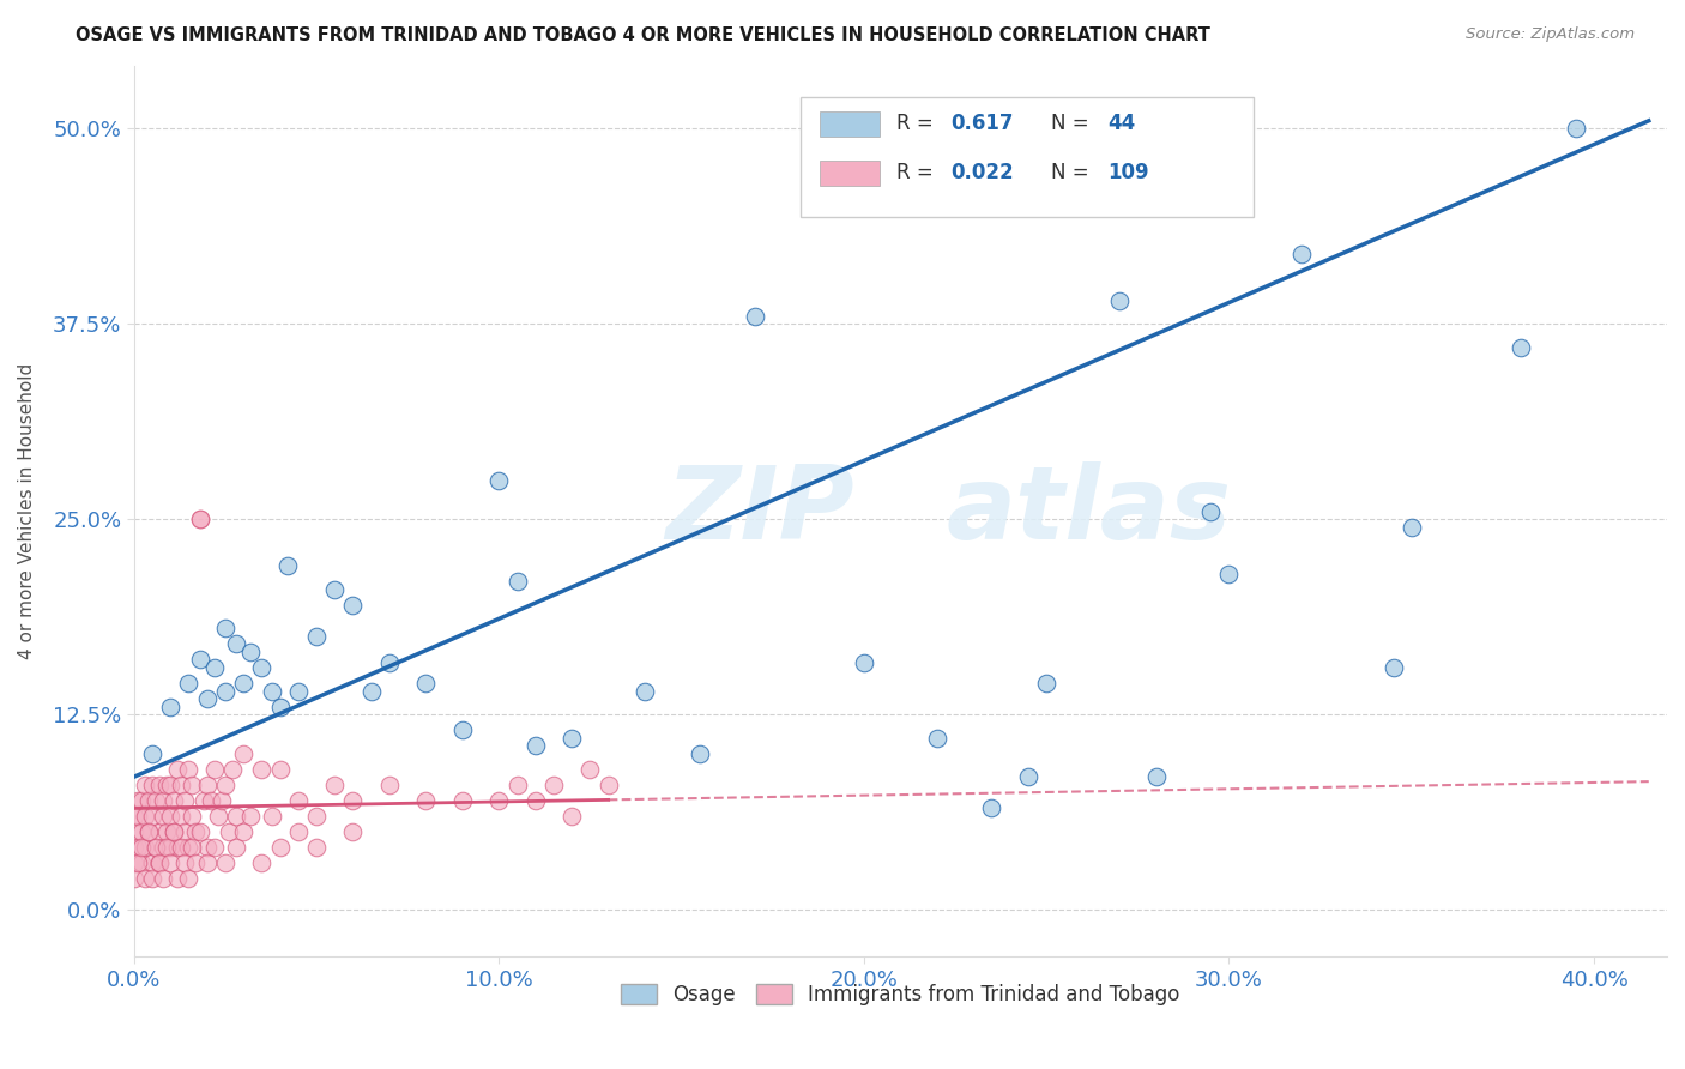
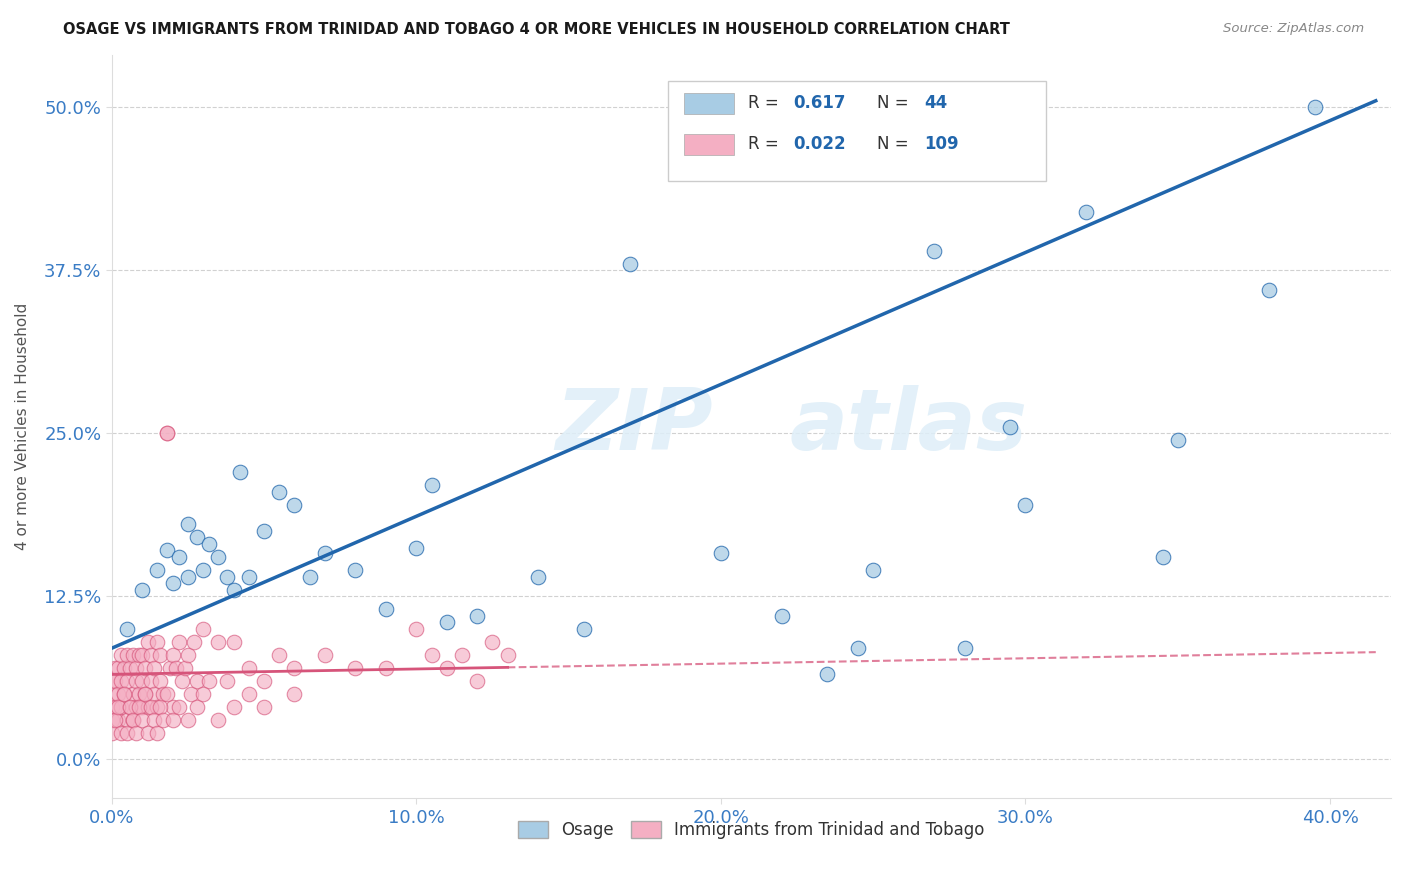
Osage/10.0%: 27.5% -> 16.2%
Immigrants from Trinidad and Tobago/10.0%: 7% -> 10%
Osage/30.0%: 21.5% -> 19.5%
